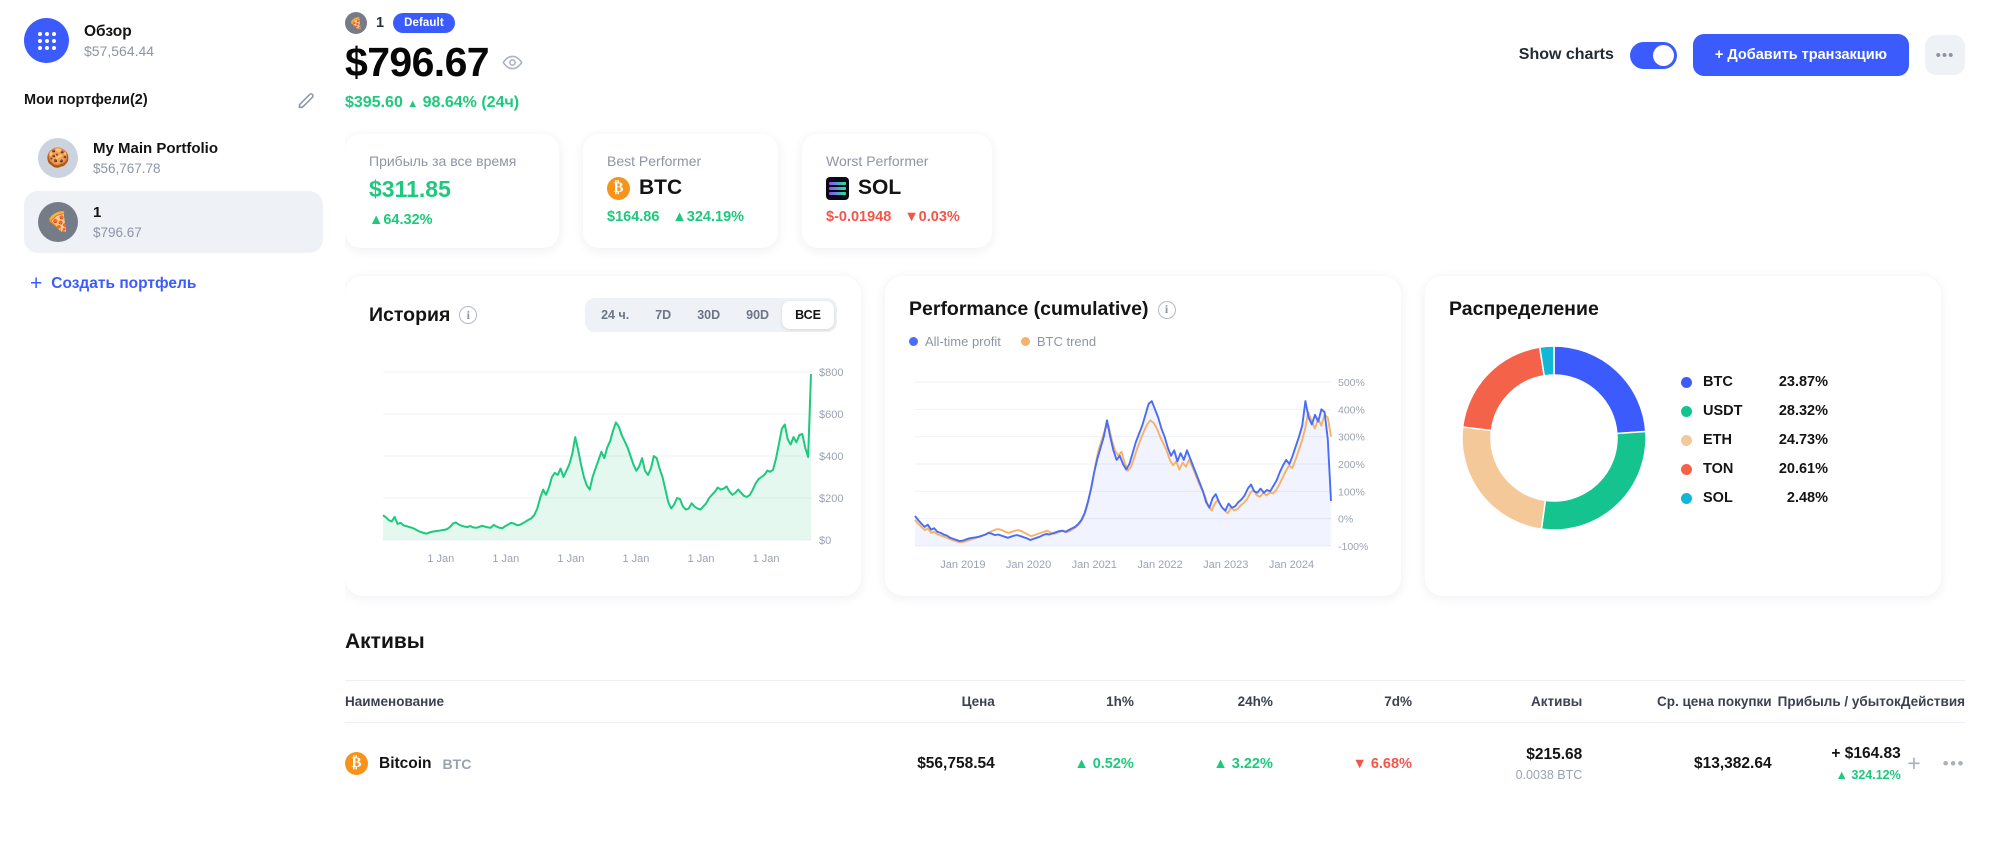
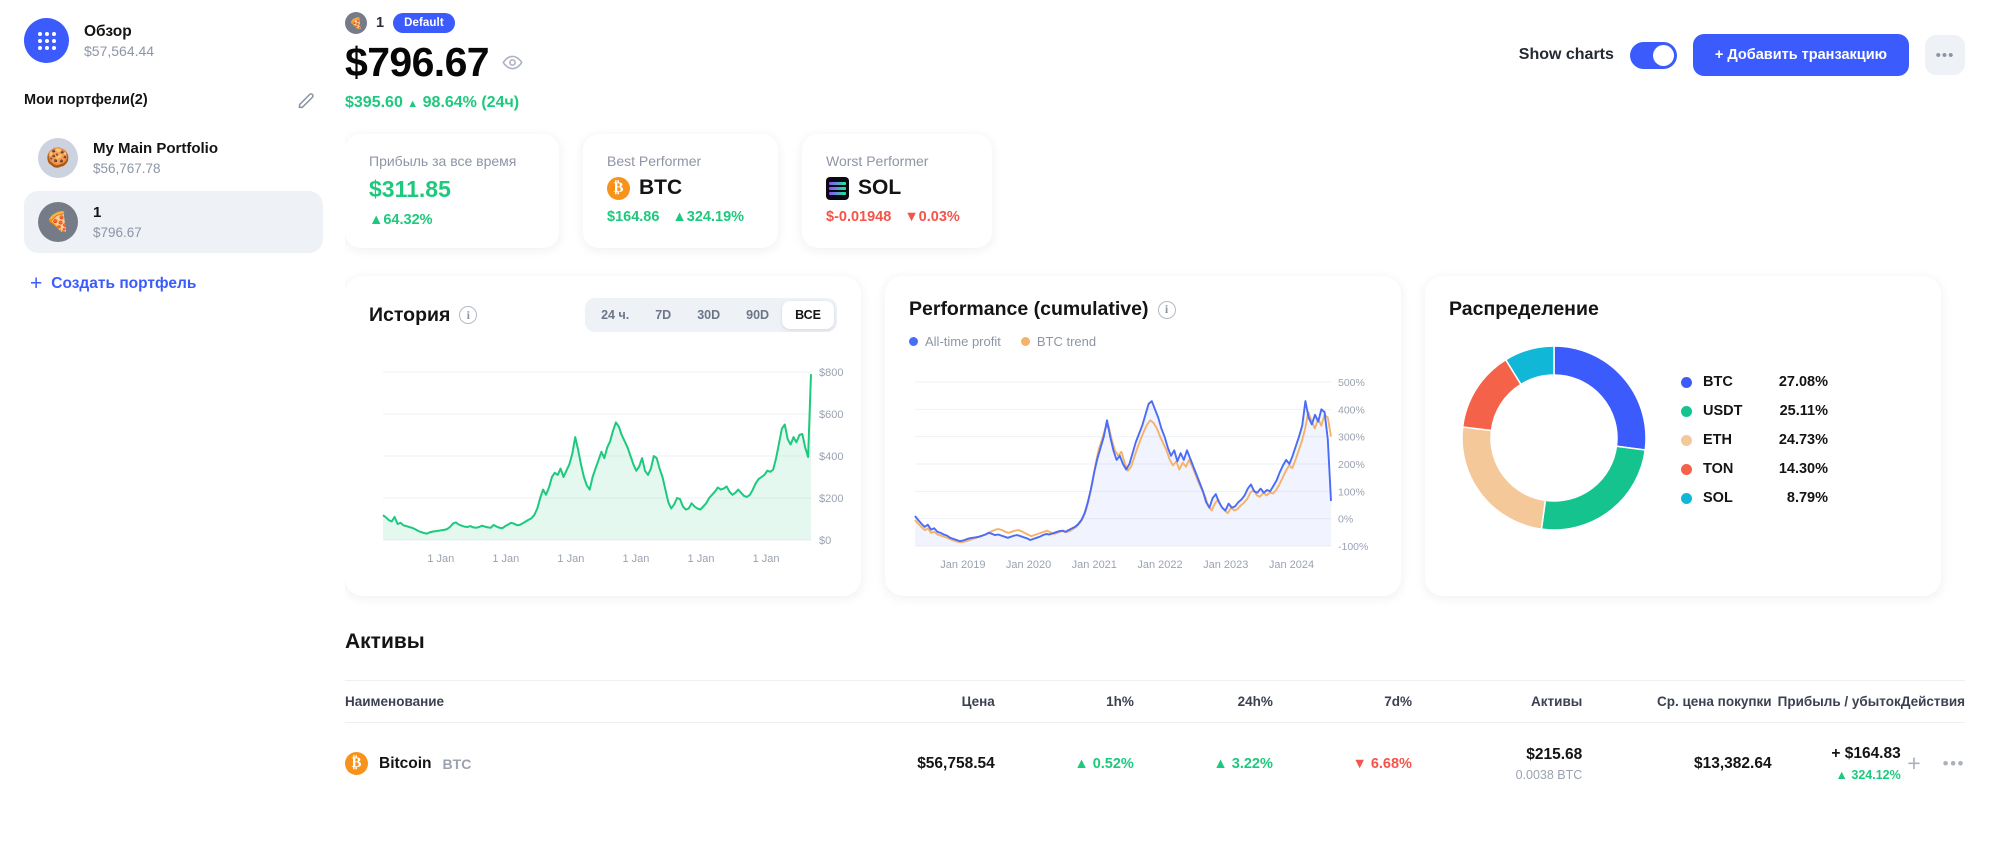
Распределение/BTC: 23.87% -> 27.08%
Распределение/USDT: 28.32% -> 25.11%
Распределение/TON: 20.61% -> 14.30%
Распределение/SOL: 2.48% -> 8.79%
